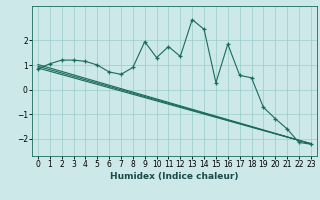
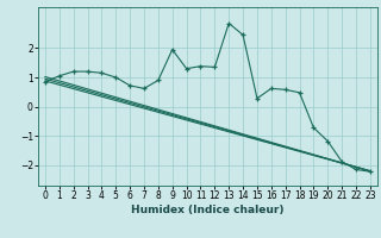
11: 1.75 -> 1.38
16: 1.85 -> 0.62
21: -1.60 -> -1.88
